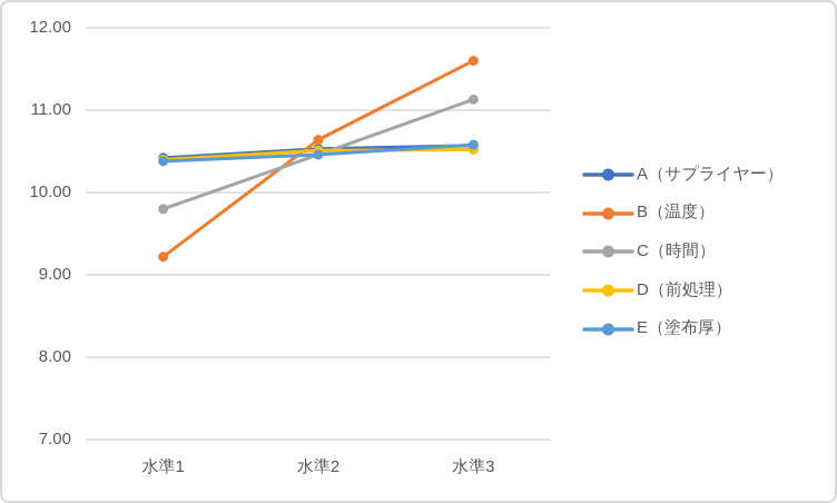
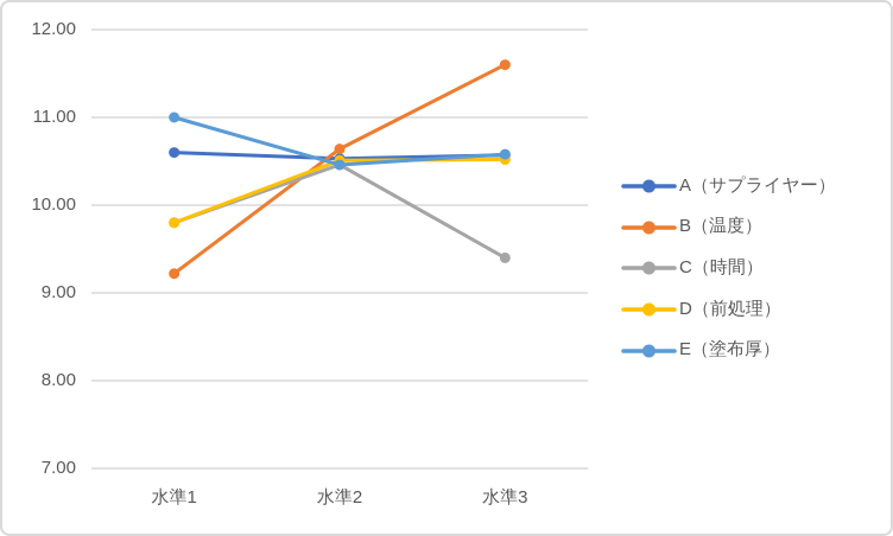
A（サプライヤー）/水準1: 10.4 -> 10.6
D（前処理）/水準1: 10.4 -> 9.8
E（塗布厚）/水準1: 10.4 -> 11.0
C（時間）/水準3: 11.1 -> 9.4
